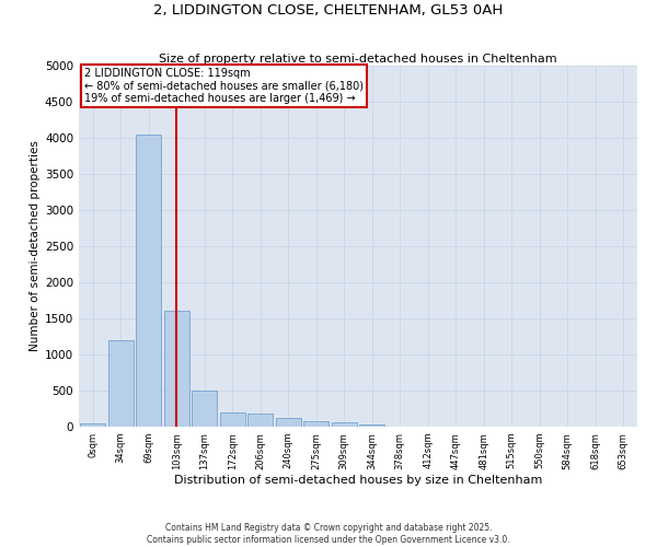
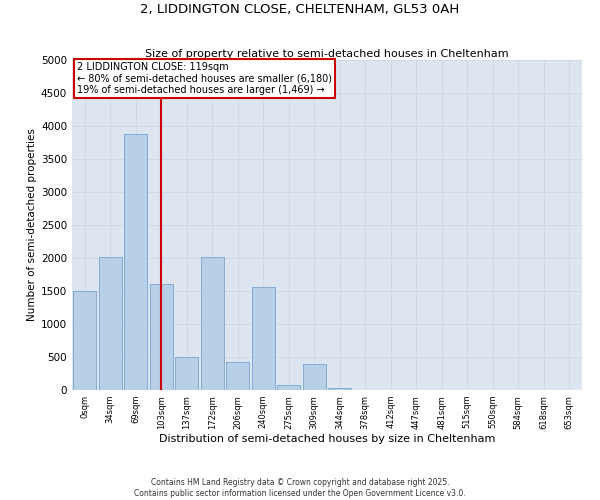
0sqm: 50 -> 1500
34sqm: 1200 -> 2020
69sqm: 4050 -> 3880
172sqm: 200 -> 2020
206sqm: 180 -> 420
240sqm: 120 -> 1560
309sqm: 60 -> 400
